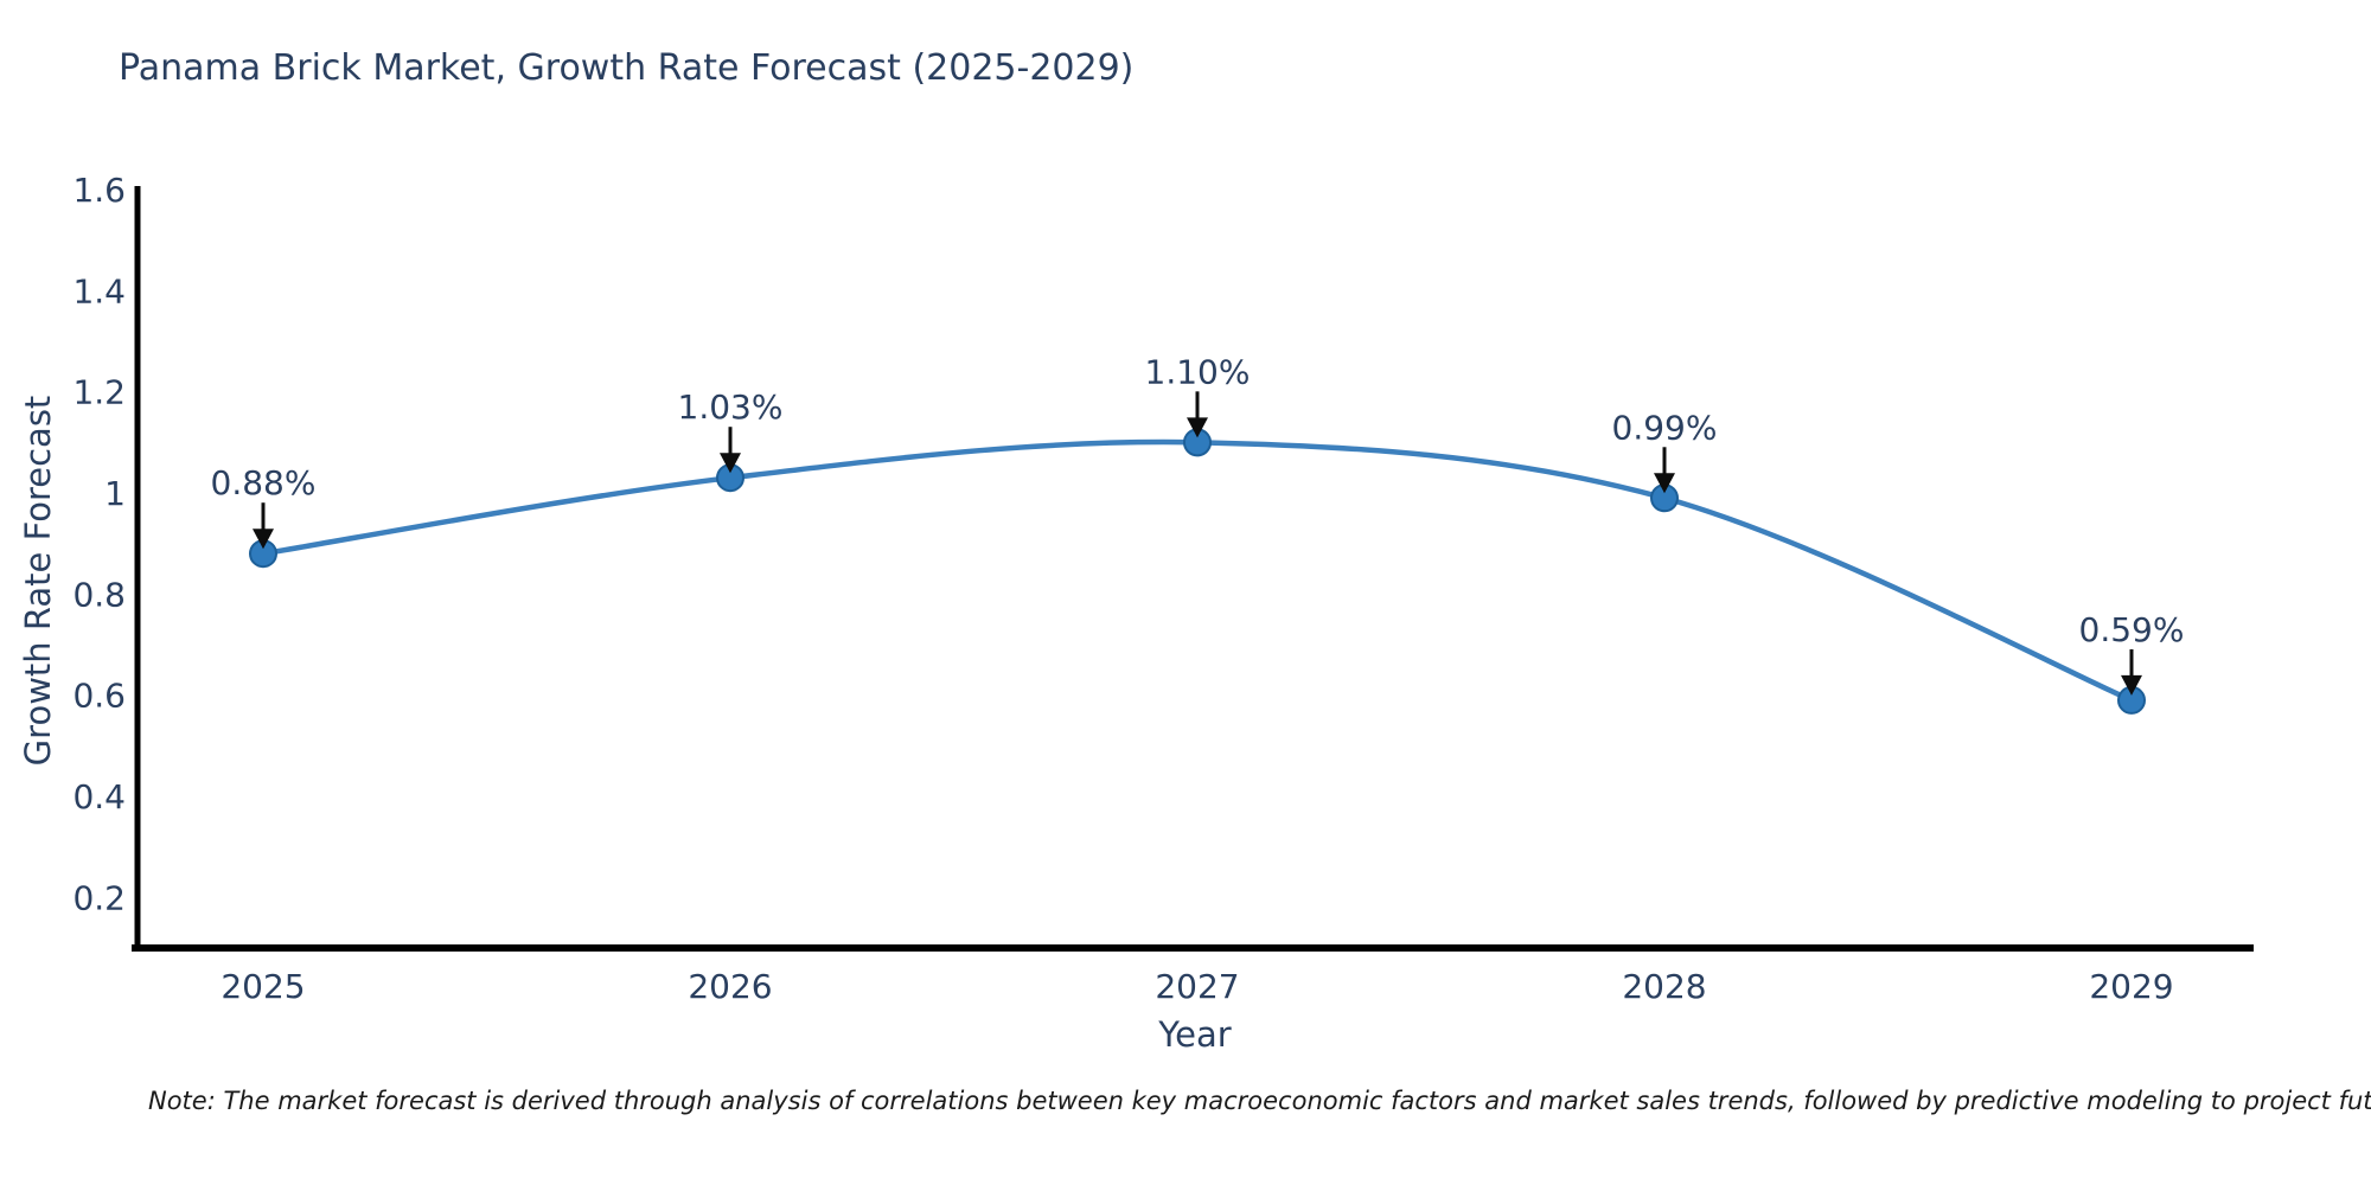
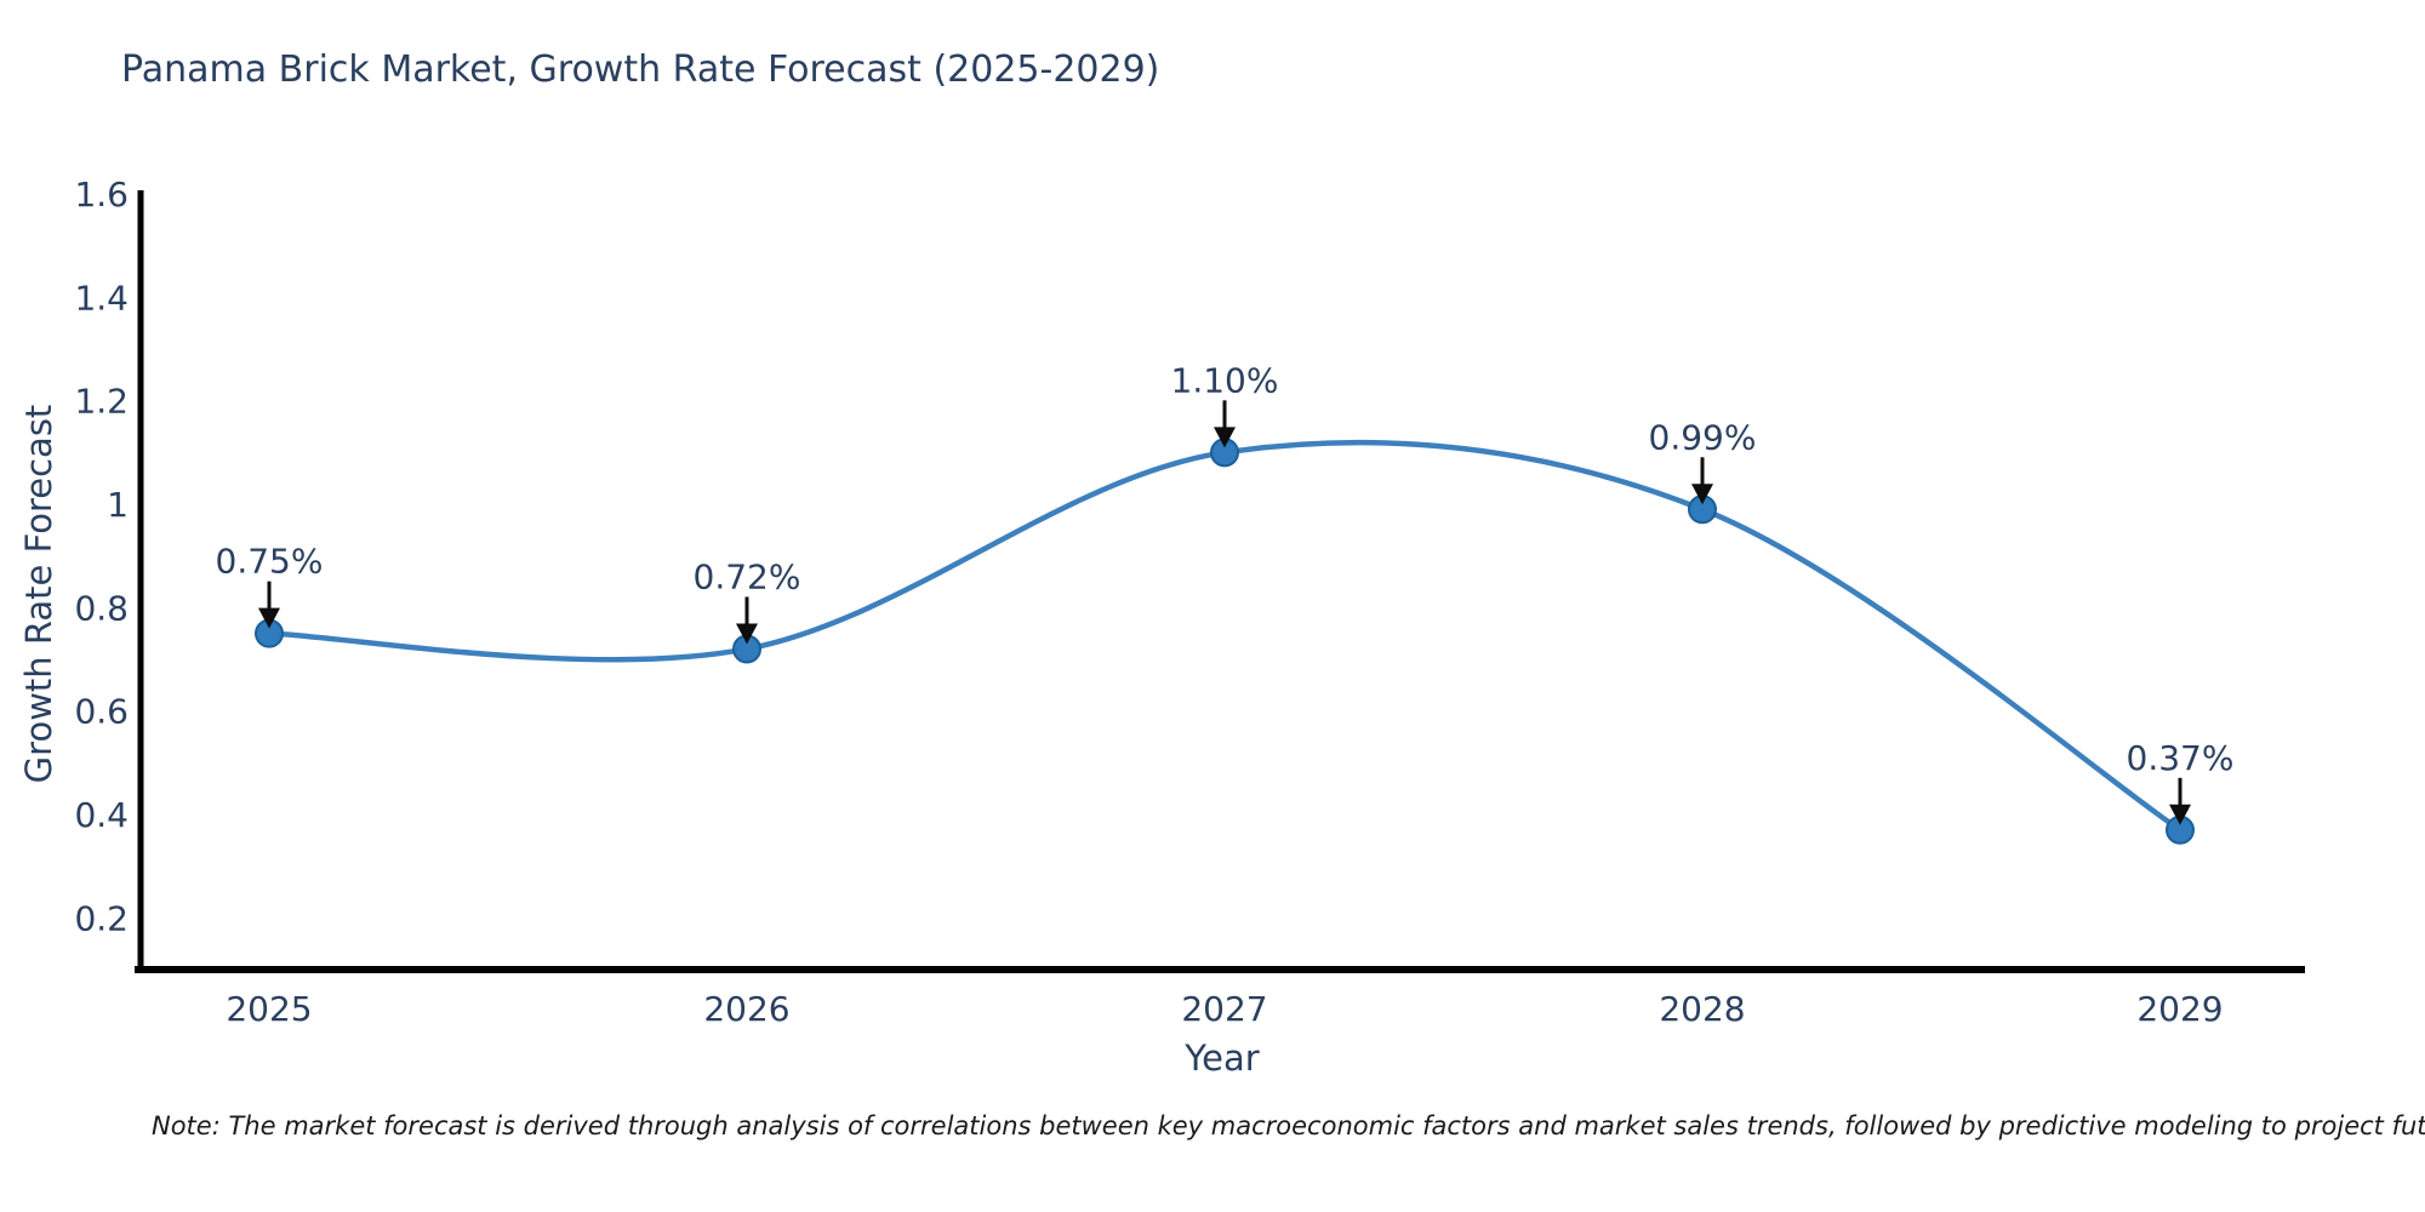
2025: 0.88% -> 0.75%
2026: 1.03% -> 0.72%
2029: 0.59% -> 0.37%
